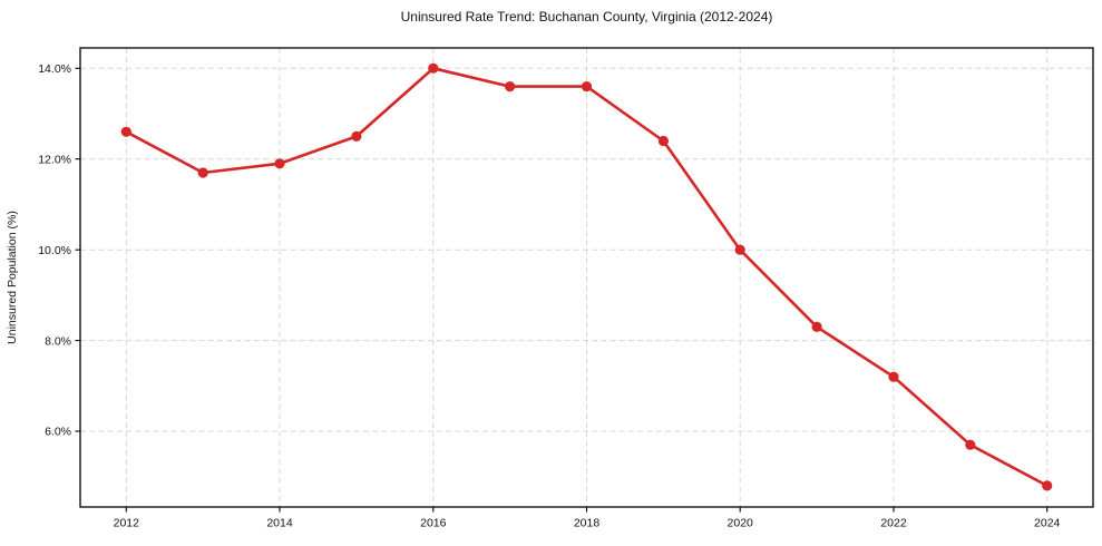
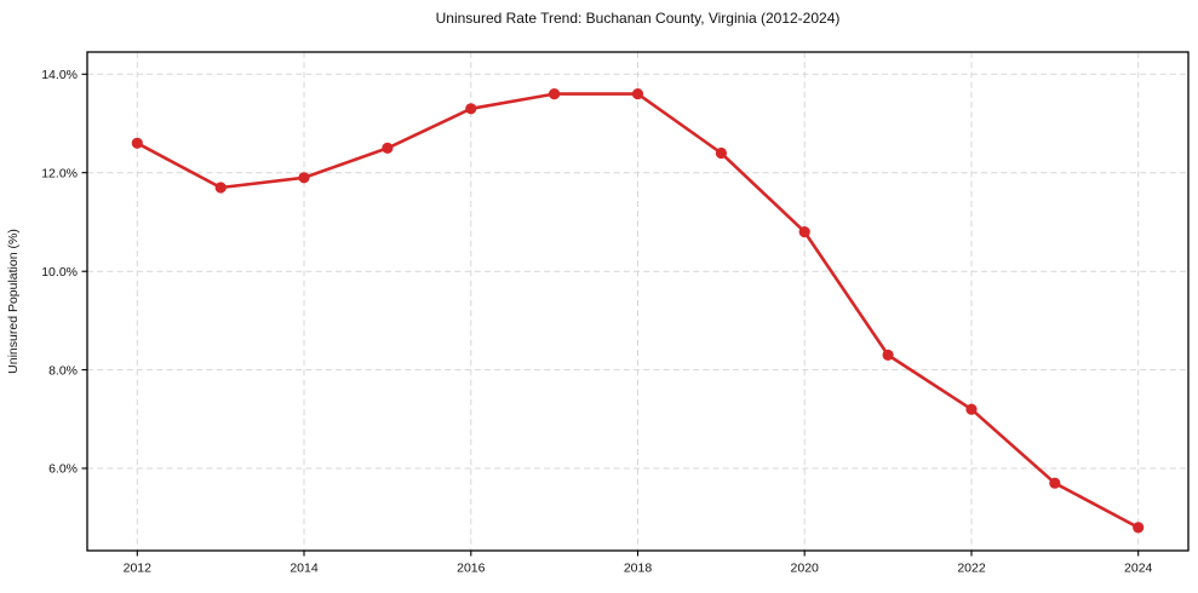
2016: 14.0% -> 13.3%
2020: 10.0% -> 10.8%
